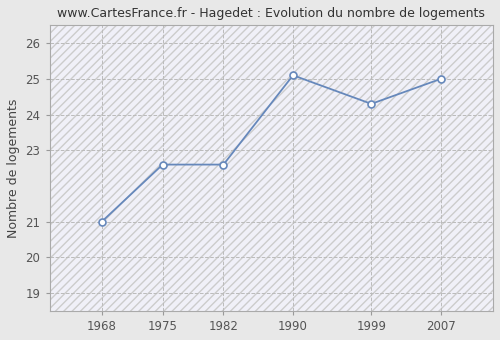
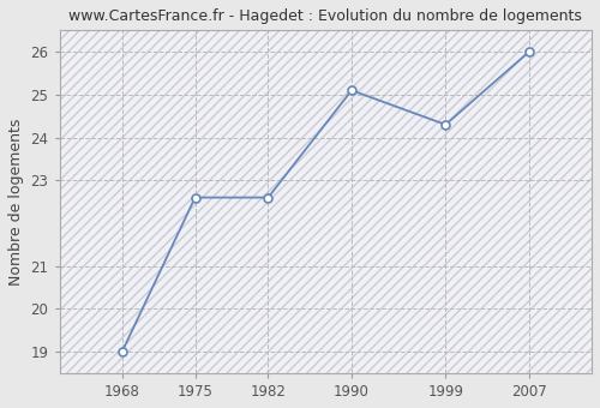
1968: 21.0 -> 19.0
2007: 25.0 -> 26.0
